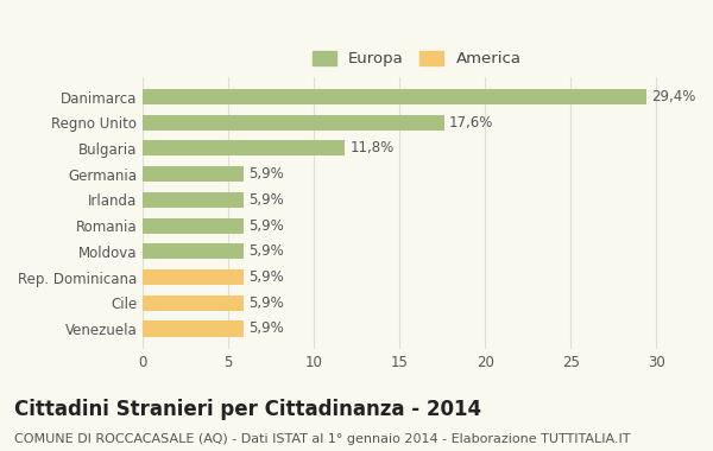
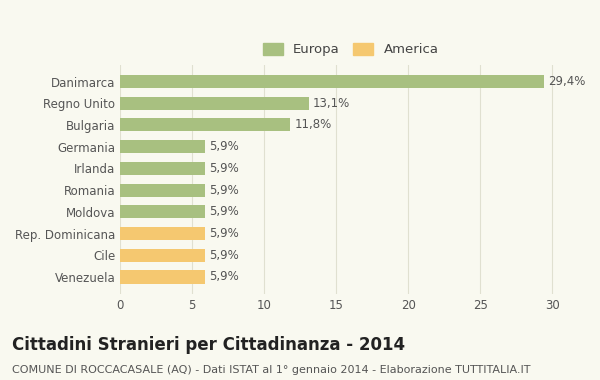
Regno Unito: 17,6% -> 13,1%
